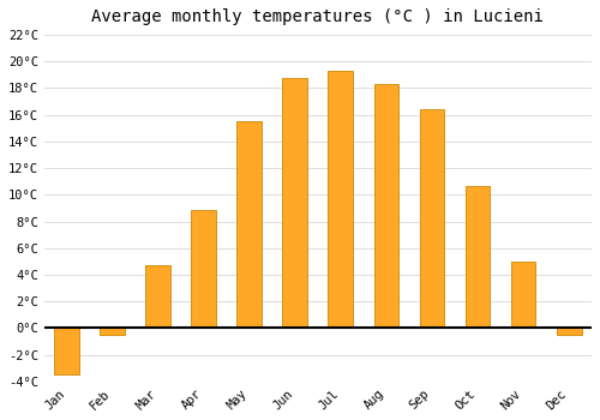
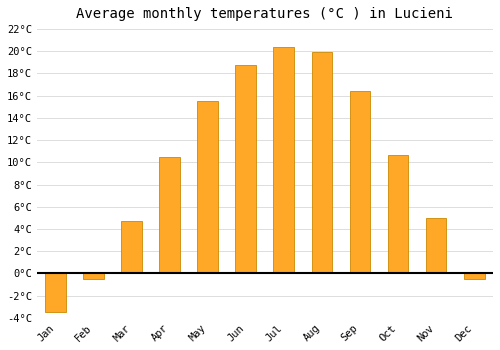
Apr: 8.9°C -> 10.5°C
Jul: 19.3°C -> 20.4°C
Aug: 18.3°C -> 19.9°C
